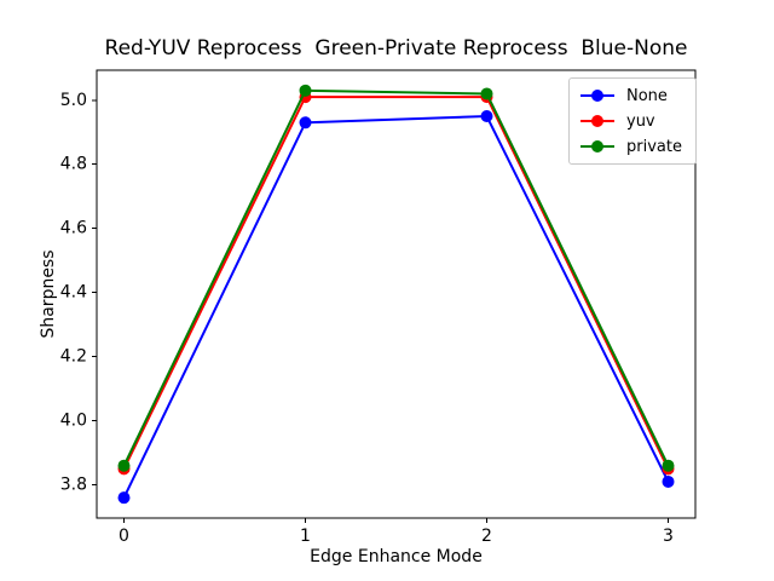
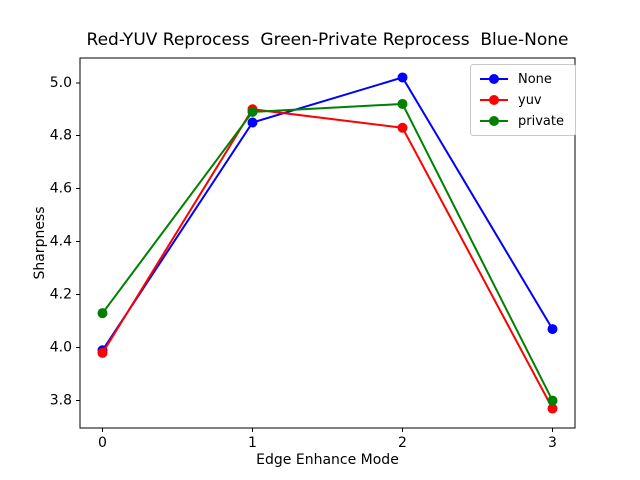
None/0: 3.76 -> 3.99
yuv/0: 3.85 -> 3.98
private/0: 3.86 -> 4.13
None/1: 4.93 -> 4.85
yuv/1: 5.01 -> 4.90
private/1: 5.03 -> 4.89
None/2: 4.95 -> 5.02
yuv/2: 5.01 -> 4.83
private/2: 5.02 -> 4.92
None/3: 3.81 -> 4.07
yuv/3: 3.85 -> 3.77
private/3: 3.86 -> 3.80
